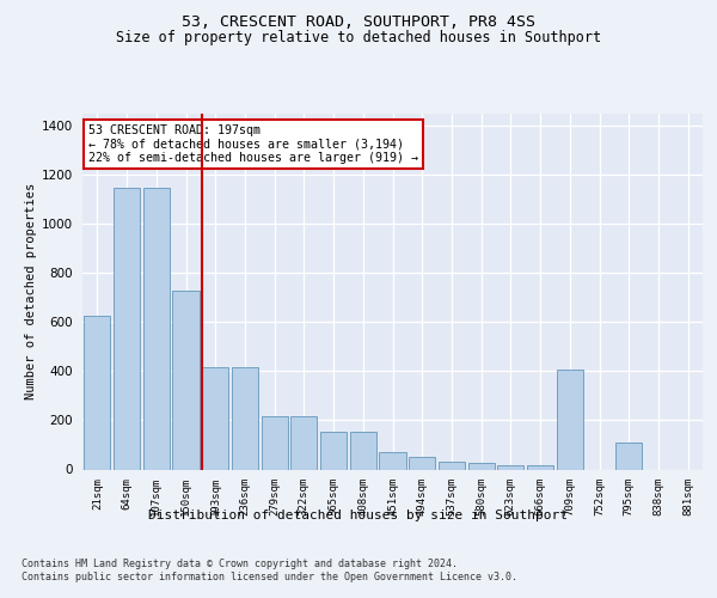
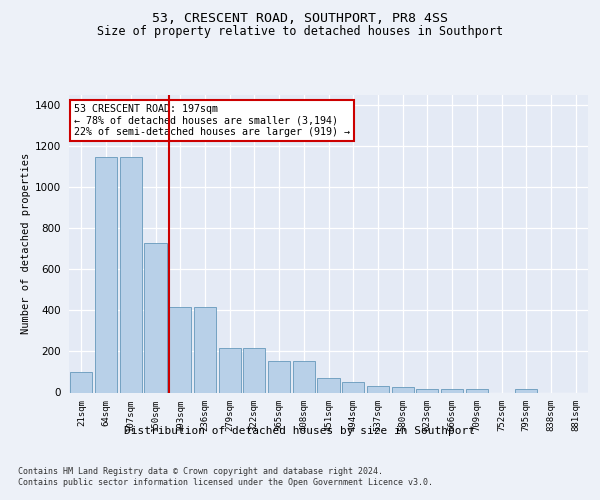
21sqm: 625 -> 100
709sqm: 405 -> 15
795sqm: 110 -> 15
